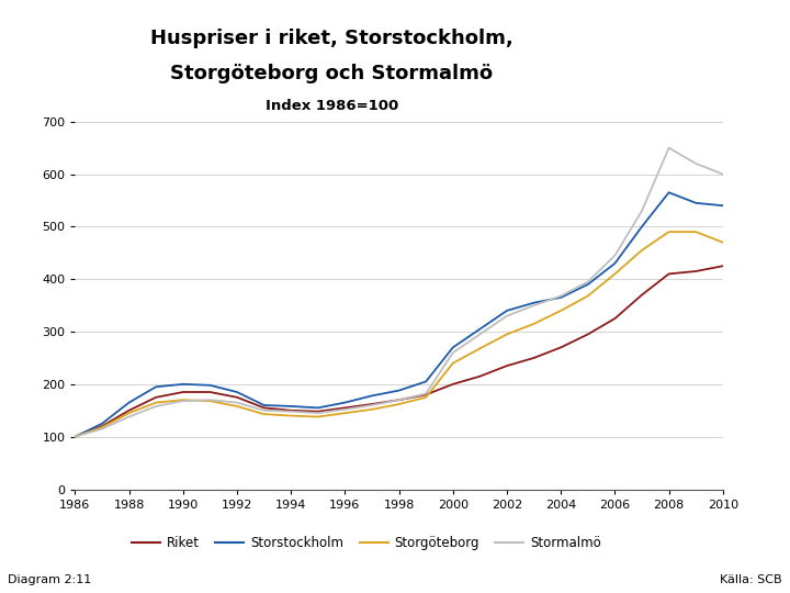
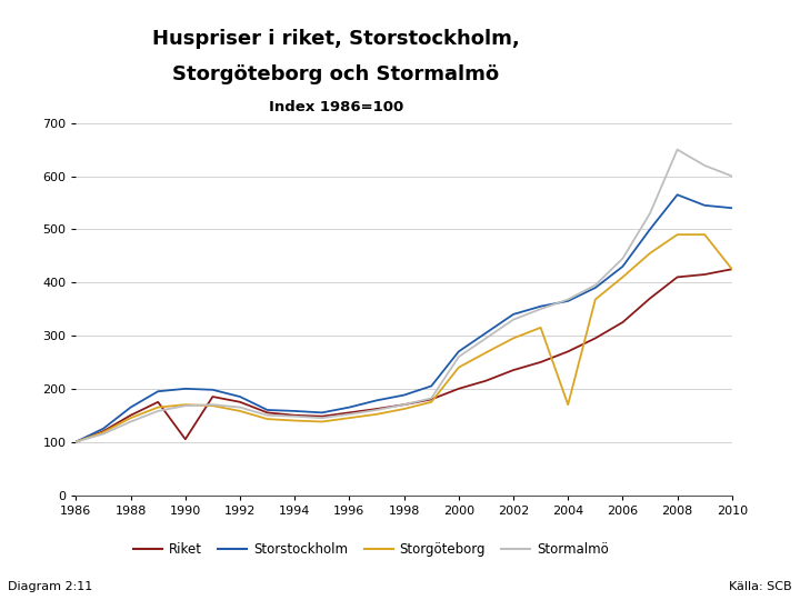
Riket/1990: 185 -> 105
Storgöteborg/2004: 340 -> 170
Storgöteborg/2010: 470 -> 425
